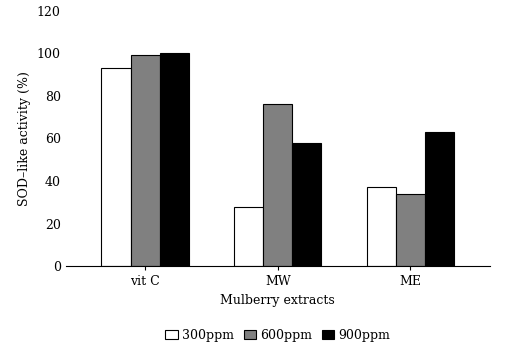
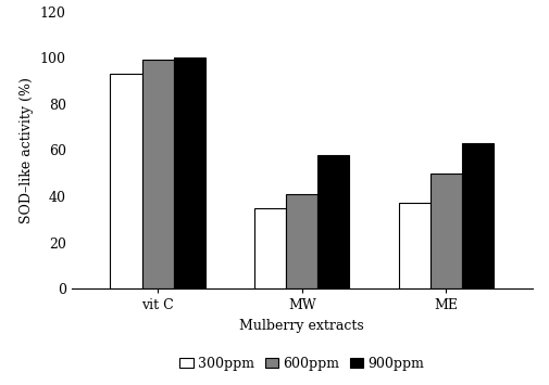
300ppm/MW: 28 -> 35
600ppm/MW: 76 -> 41
600ppm/ME: 34 -> 50
